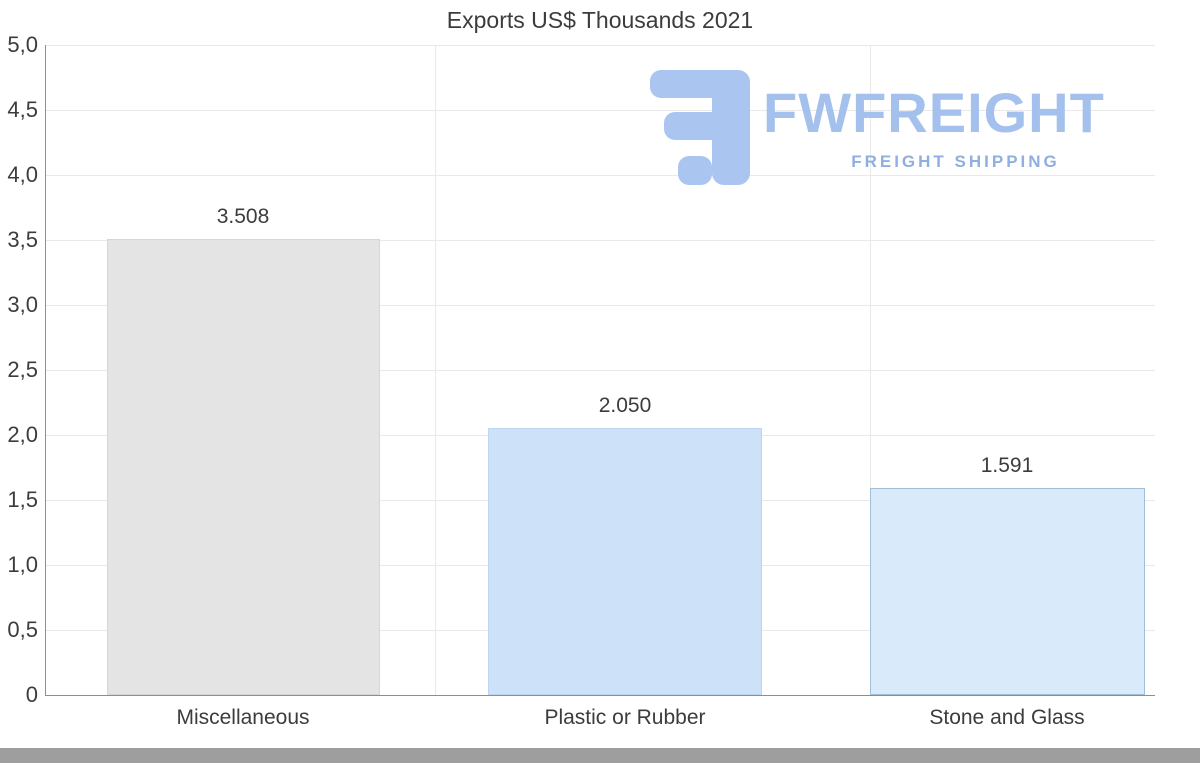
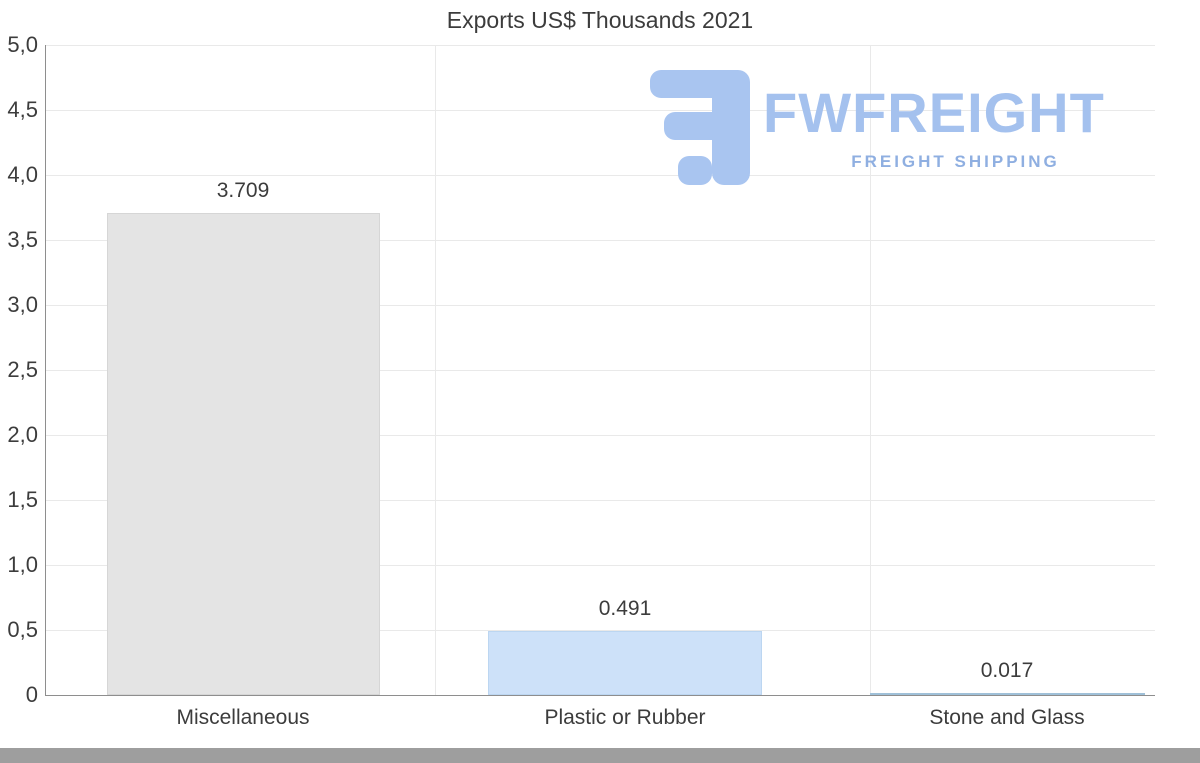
Miscellaneous: 3.508 -> 3.709
Plastic or Rubber: 2.050 -> 0.491
Stone and Glass: 1.591 -> 0.017
